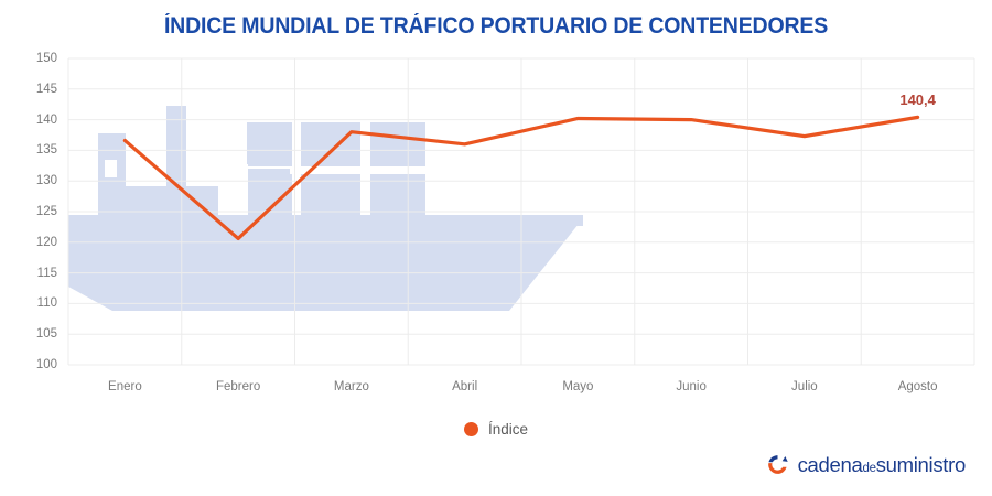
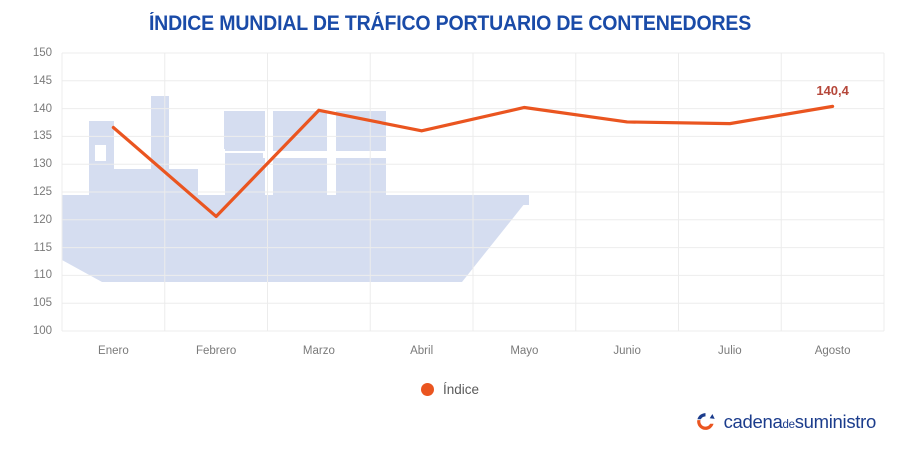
Marzo: 138 -> 140
Junio: 140 -> 138
